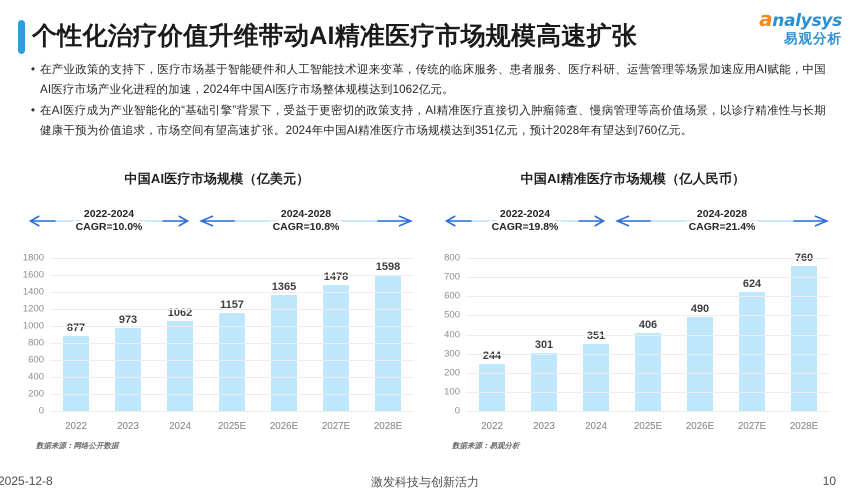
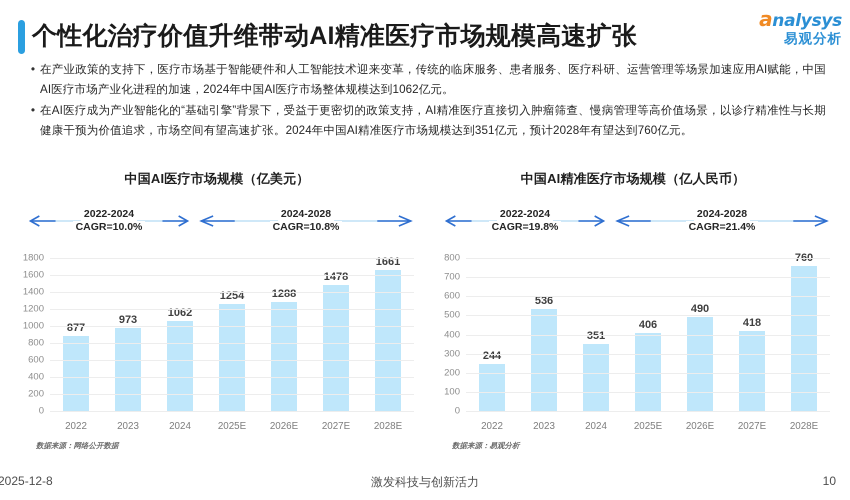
中国AI医疗市场规模（亿美元）/2025E: 1157 -> 1254
中国AI医疗市场规模（亿美元）/2026E: 1365 -> 1288
中国AI医疗市场规模（亿美元）/2028E: 1598 -> 1661
中国AI精准医疗市场规模（亿人民币）/2023: 301 -> 536
中国AI精准医疗市场规模（亿人民币）/2027E: 624 -> 418
